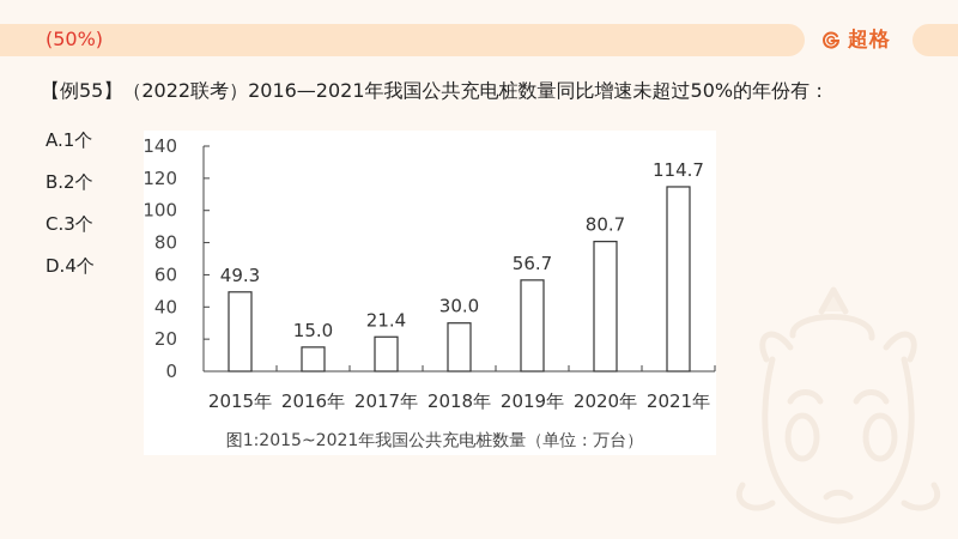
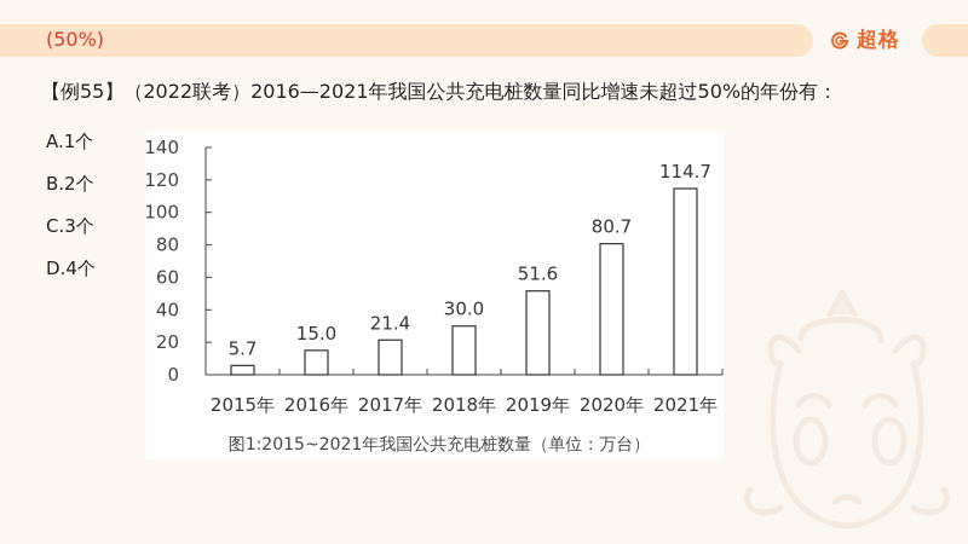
2015年: 49.3 -> 5.7
2019年: 56.7 -> 51.6
